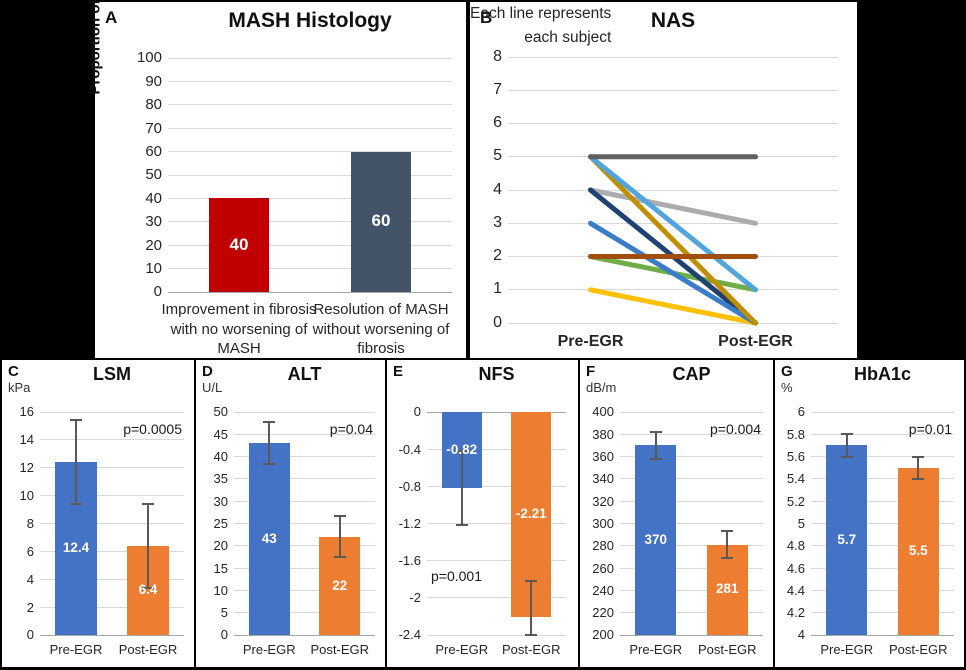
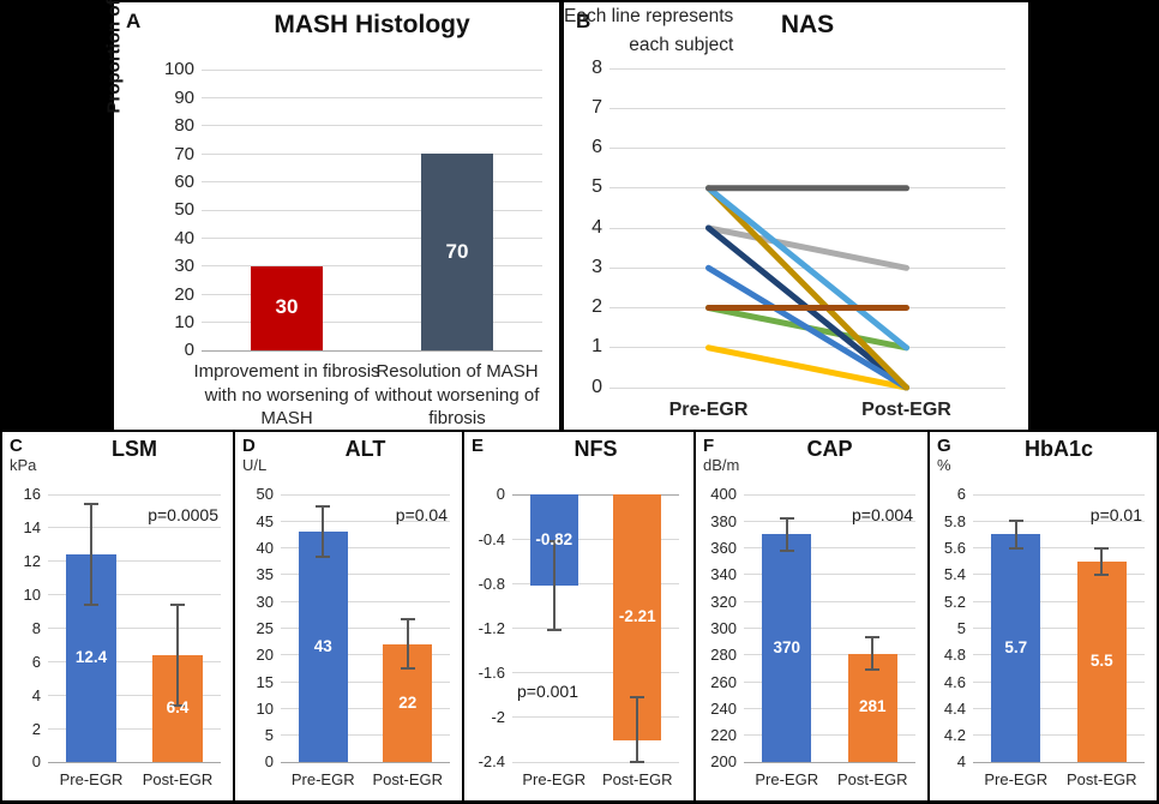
MASH Histology/Improvement in fibrosis with no worsening of MASH: 40 -> 30
MASH Histology/Resolution of MASH without worsening of fibrosis: 60 -> 70
